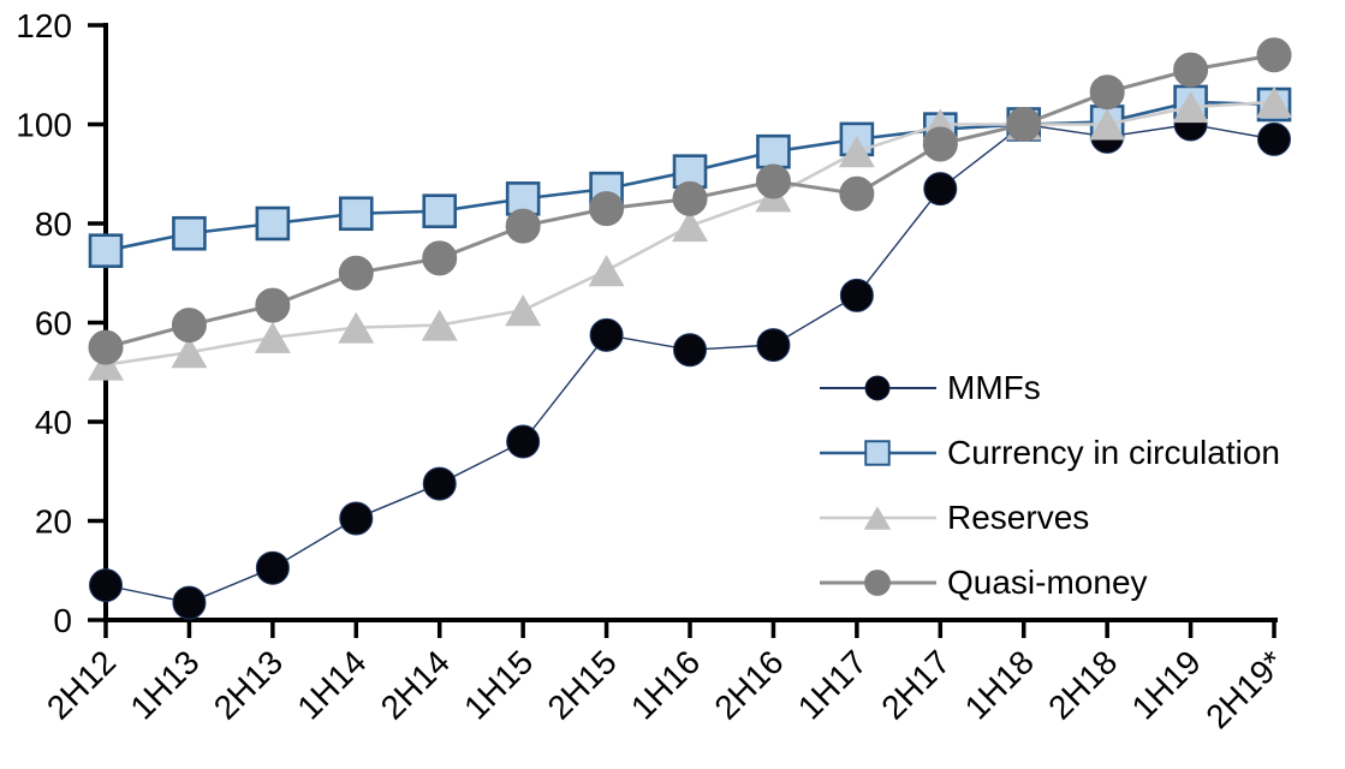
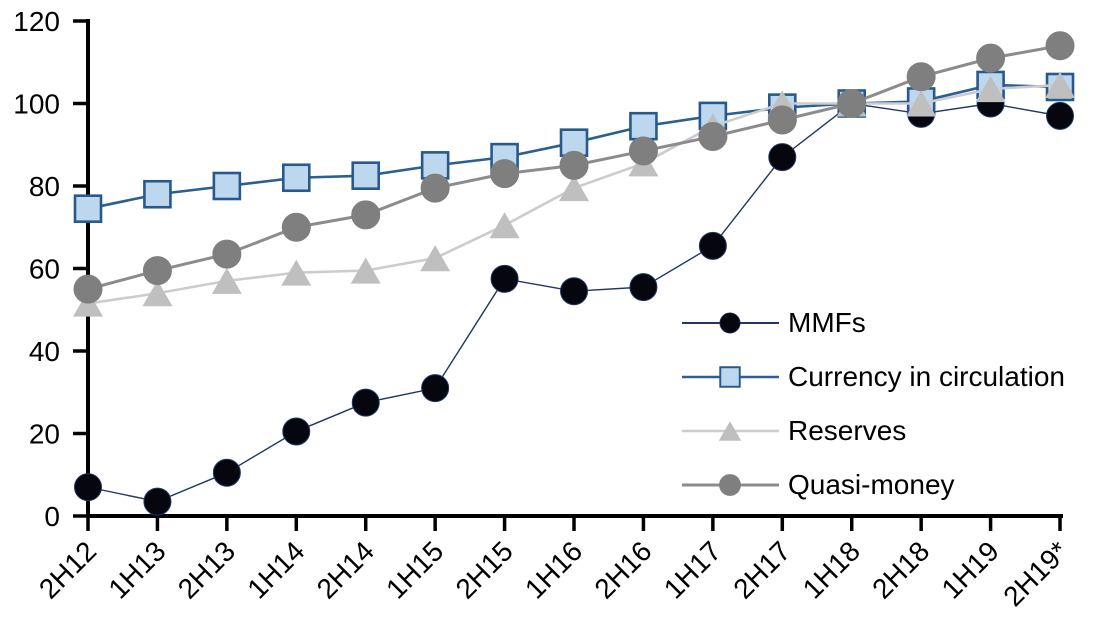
MMFs/1H15: 36 -> 31
Quasi-money/1H17: 86 -> 92
